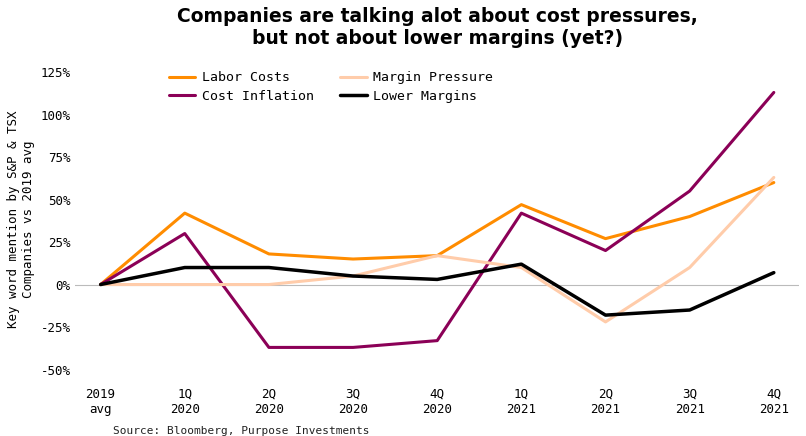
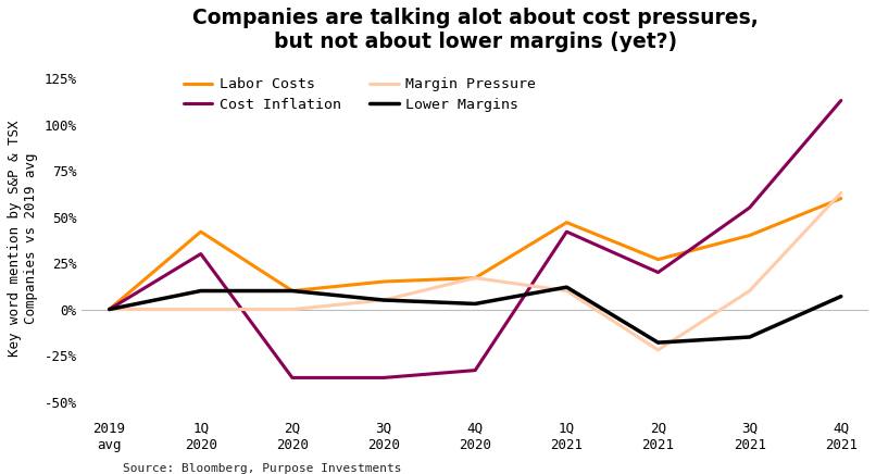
Labor Costs/2Q 2020: 18% -> 10%
